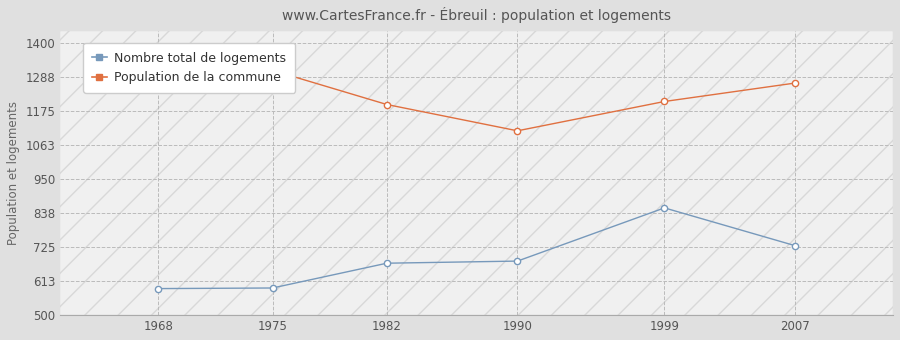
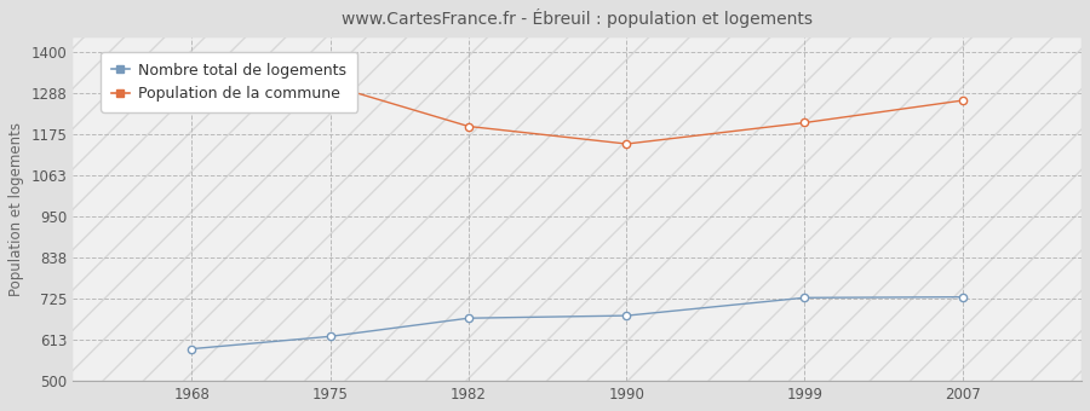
Nombre total de logements/1975: 590 -> 622
Population de la commune/1990: 1110 -> 1149
Nombre total de logements/1999: 855 -> 728
